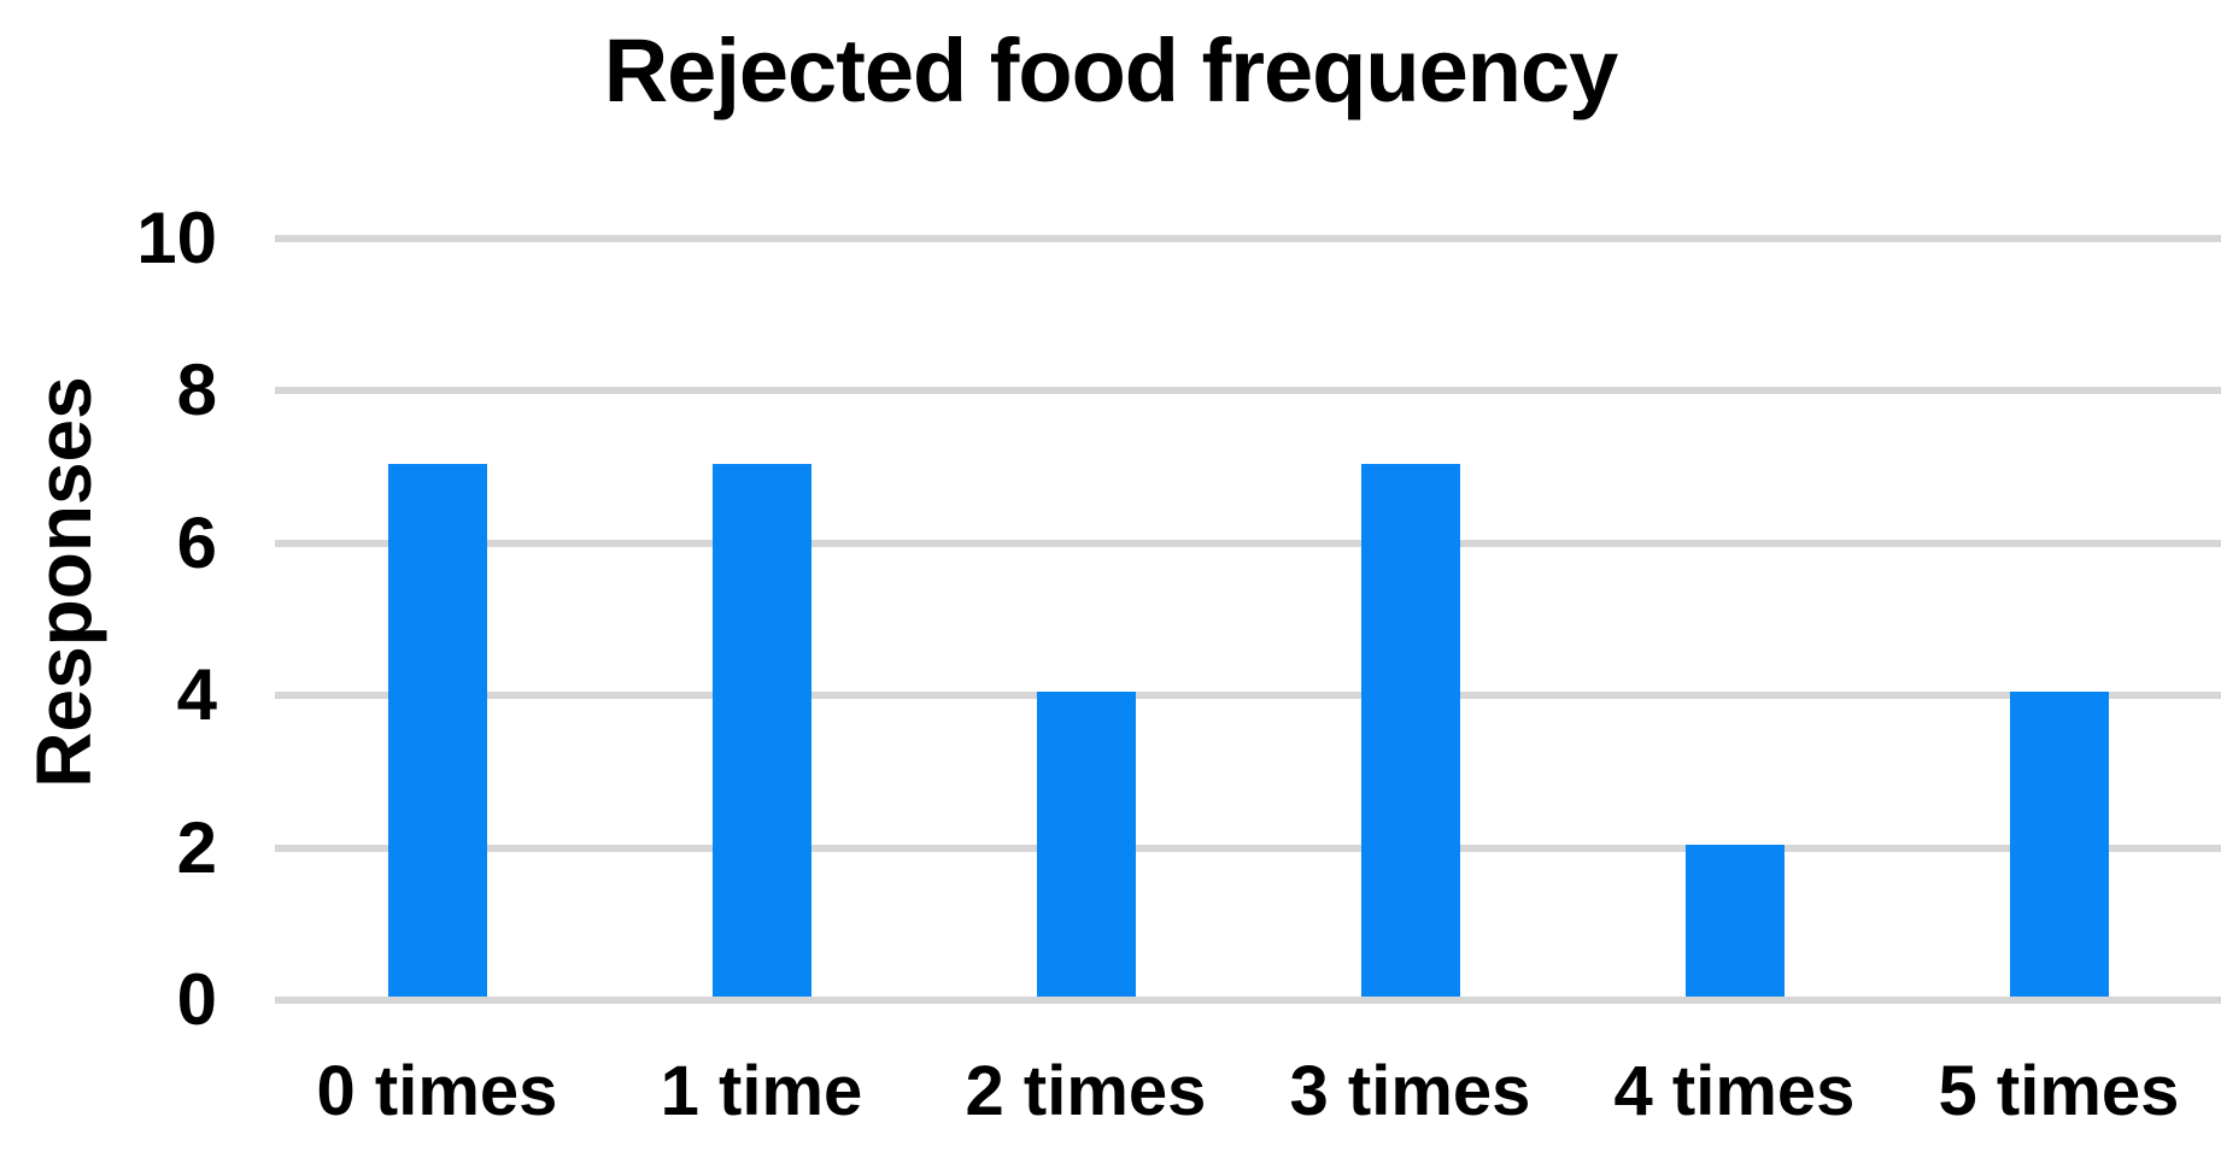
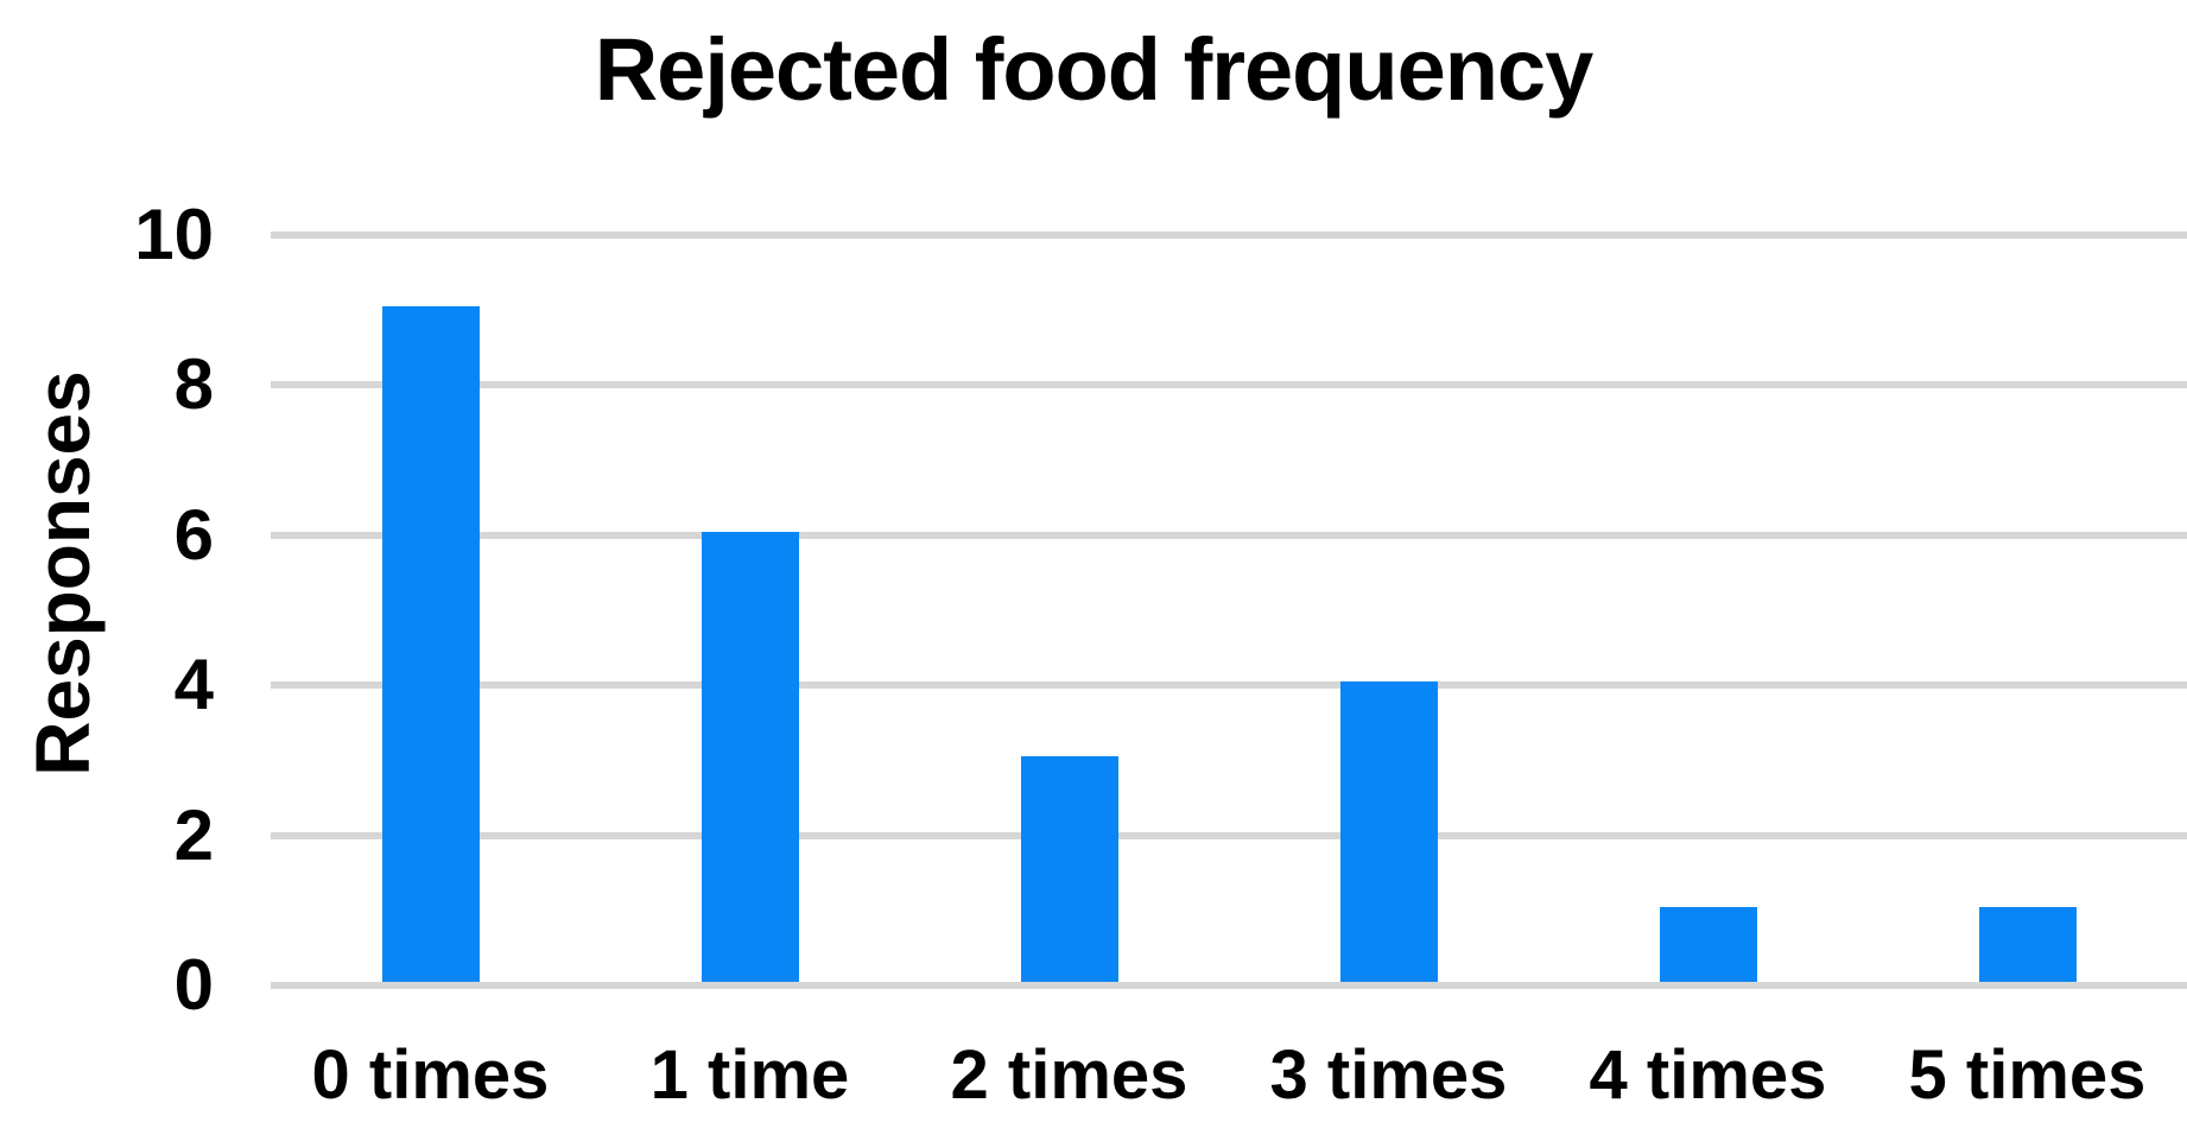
0 times: 7 -> 9
1 time: 7 -> 6
2 times: 4 -> 3
3 times: 7 -> 4
4 times: 2 -> 1
5 times: 4 -> 1
